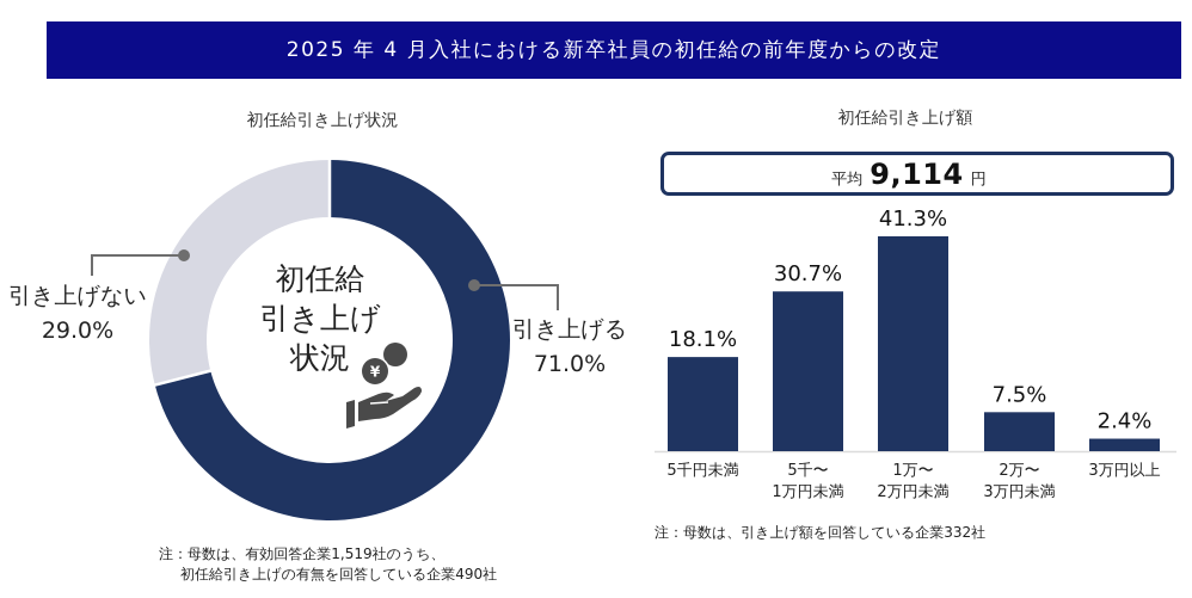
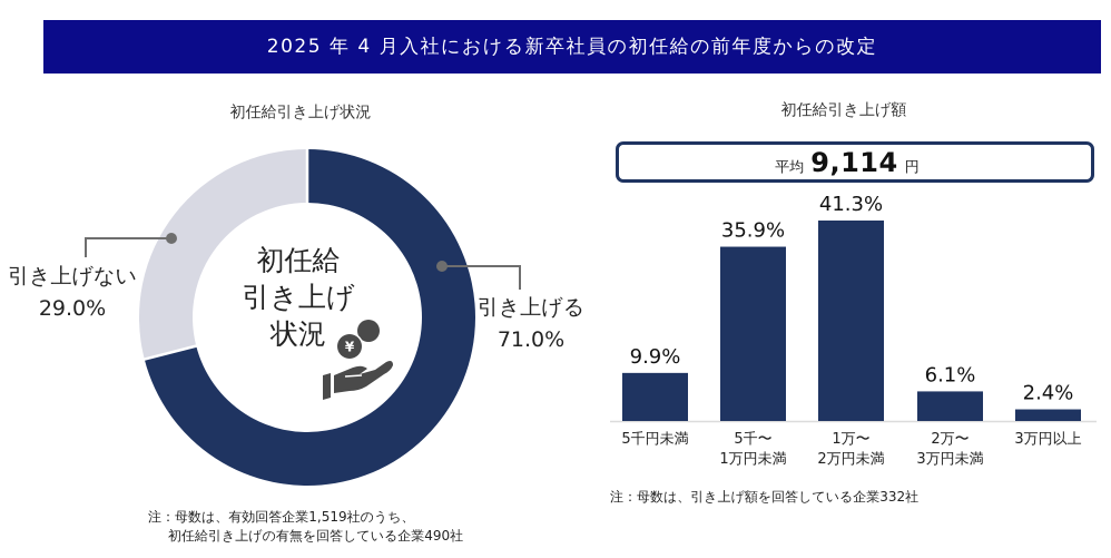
初任給引き上げ額/5千円未満: 18.1% -> 9.9%
初任給引き上げ額/5千〜1万円未満: 30.7% -> 35.9%
初任給引き上げ額/2万〜3万円未満: 7.5% -> 6.1%
